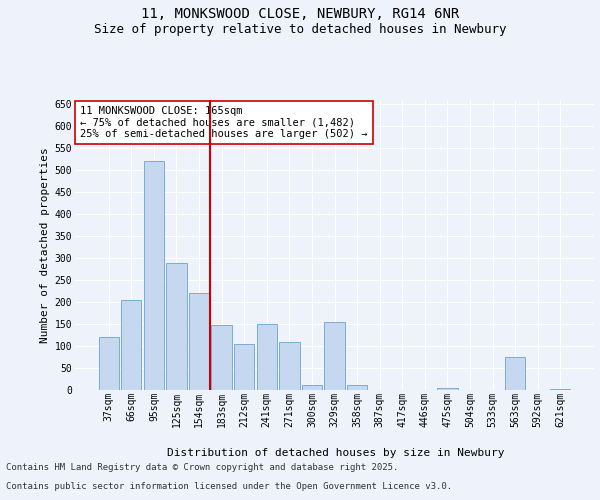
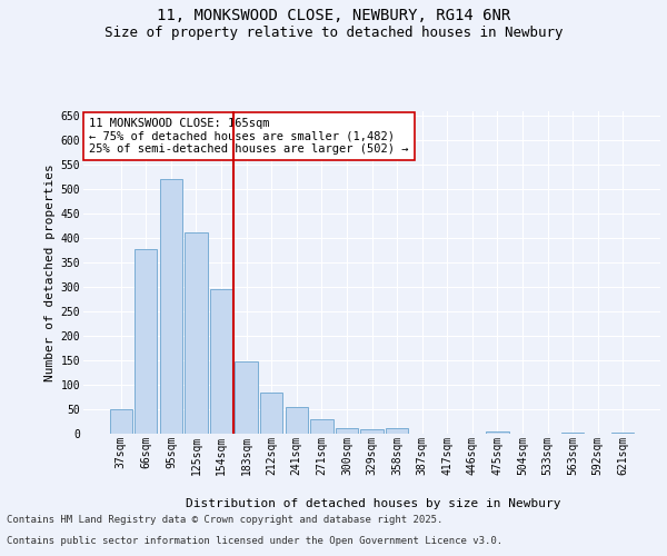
37sqm: 120 -> 50
66sqm: 205 -> 378
125sqm: 290 -> 412
154sqm: 220 -> 297
212sqm: 105 -> 85
241sqm: 150 -> 55
271sqm: 110 -> 30
329sqm: 155 -> 8
563sqm: 75 -> 3
